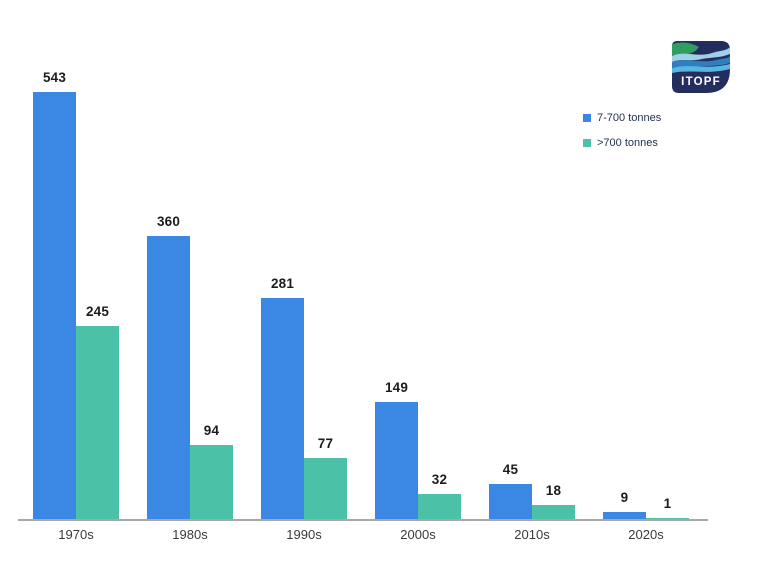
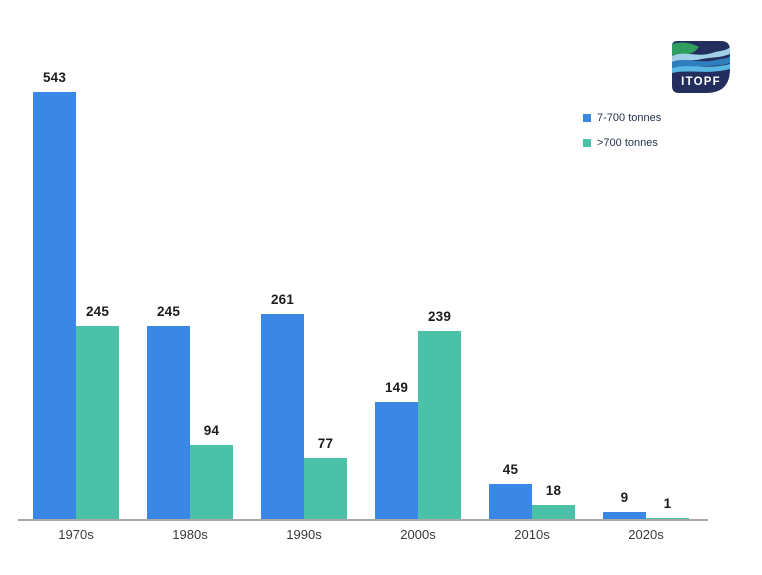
7-700 tonnes/1980s: 360 -> 245
7-700 tonnes/1990s: 281 -> 261
>700 tonnes/2000s: 32 -> 239
